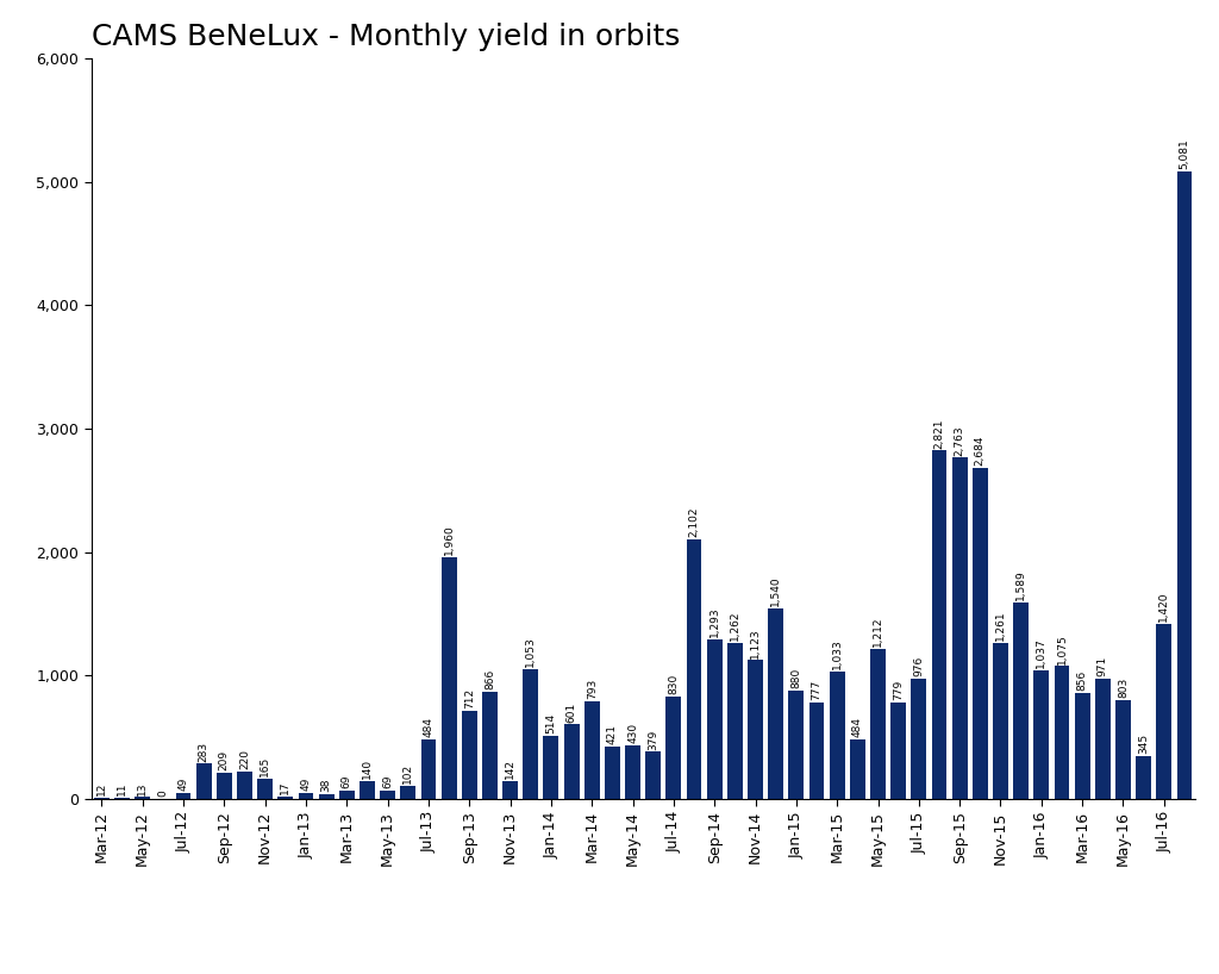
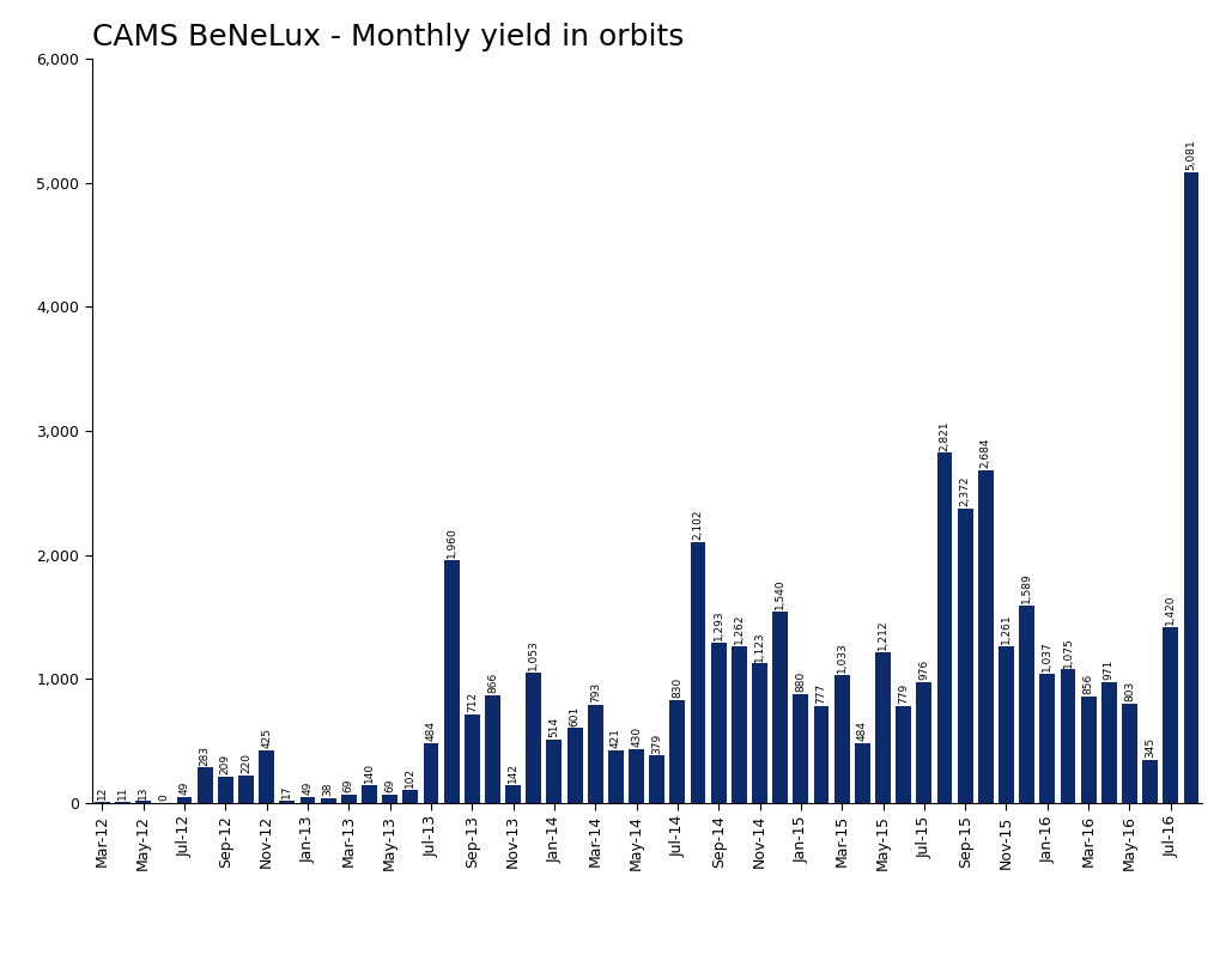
Nov-12: 165 -> 425
Sep-15: 2,763 -> 2,372
